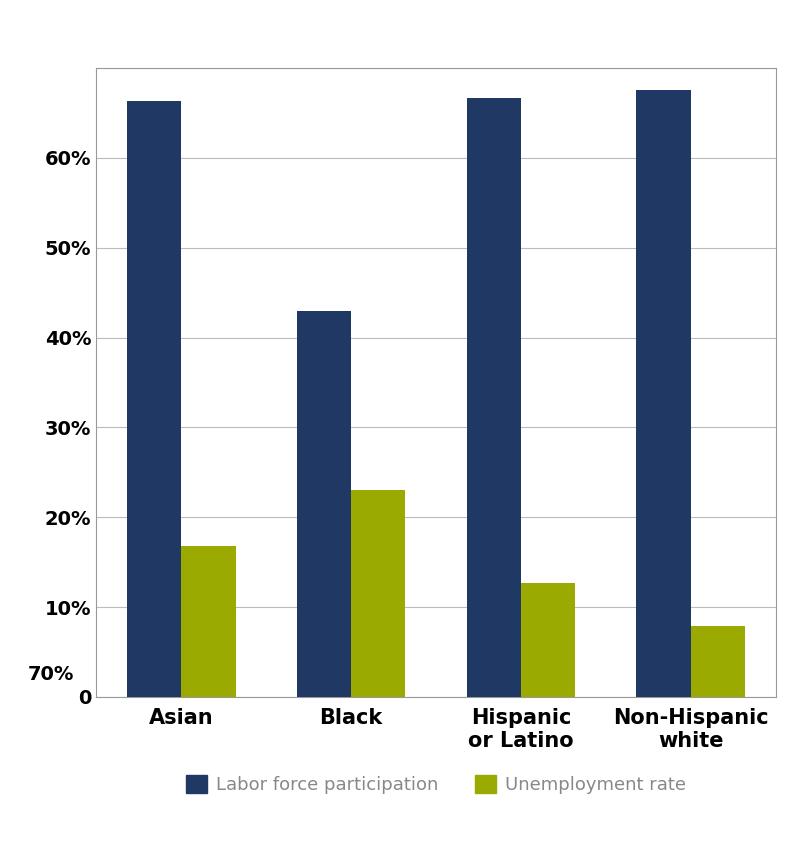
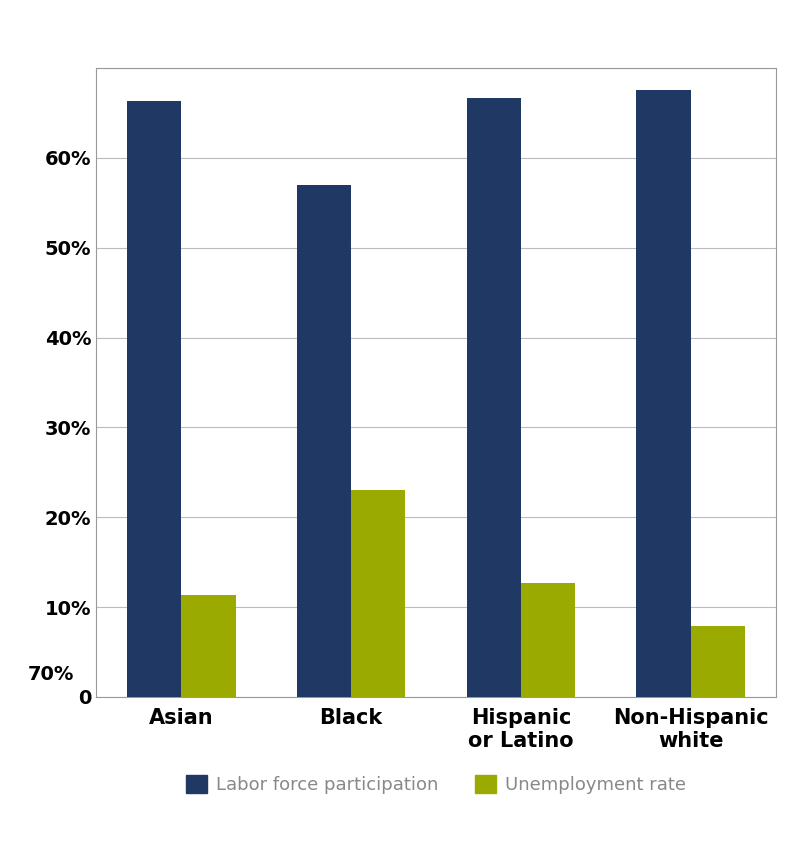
Unemployment rate/Asian: 16.8% -> 11.3%
Labor force participation/Black: 43.0% -> 57.0%
